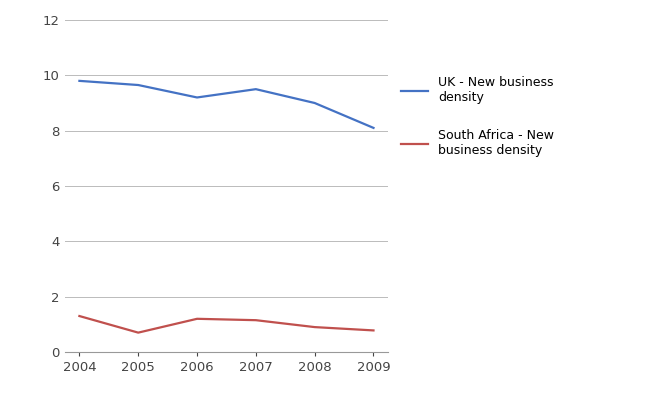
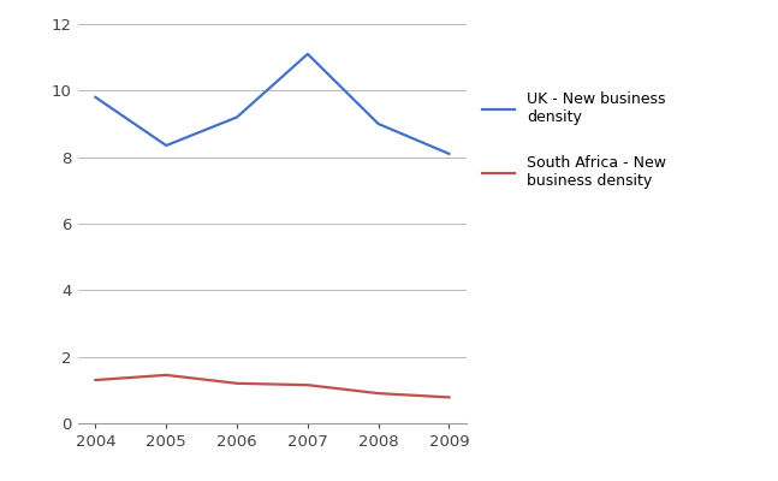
UK - New business density/2005: 9.65 -> 8.35
South Africa - New business density/2005: 0.70 -> 1.45
UK - New business density/2007: 9.50 -> 11.10
